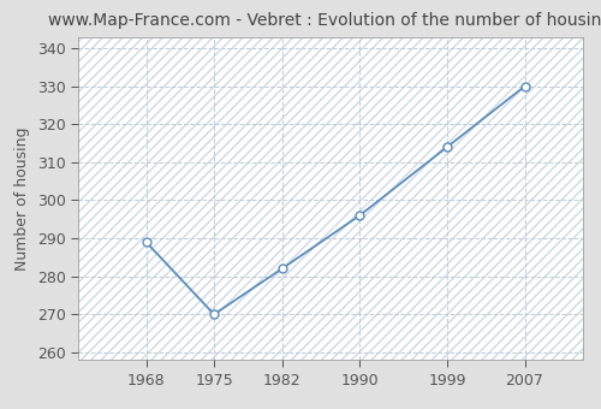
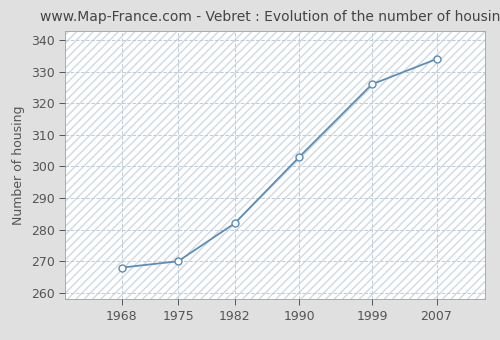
1968: 289 -> 268
1990: 296 -> 303
1999: 314 -> 326
2007: 330 -> 334
